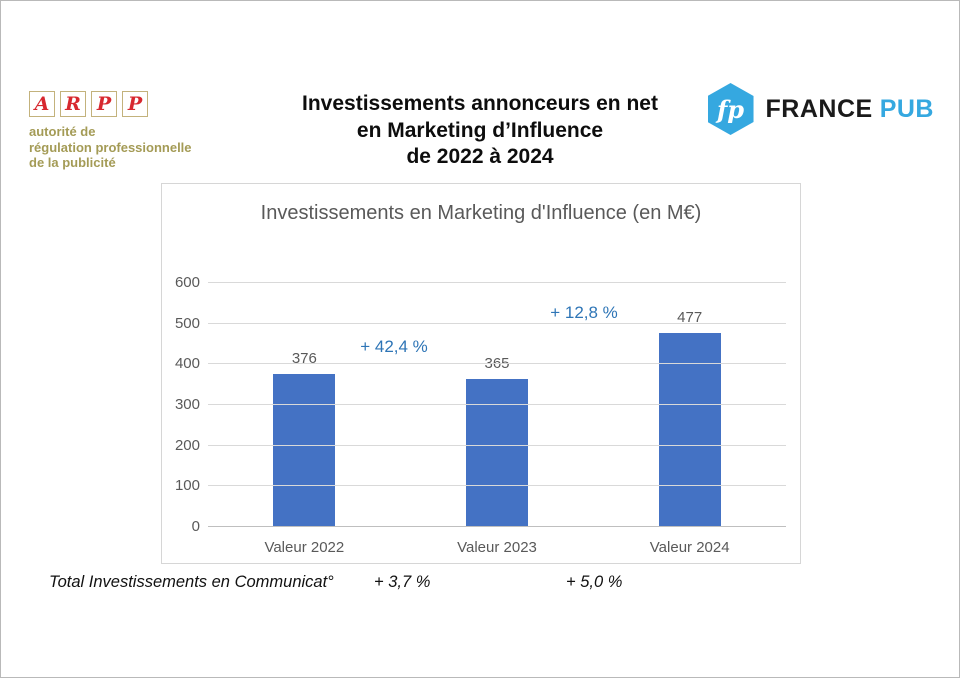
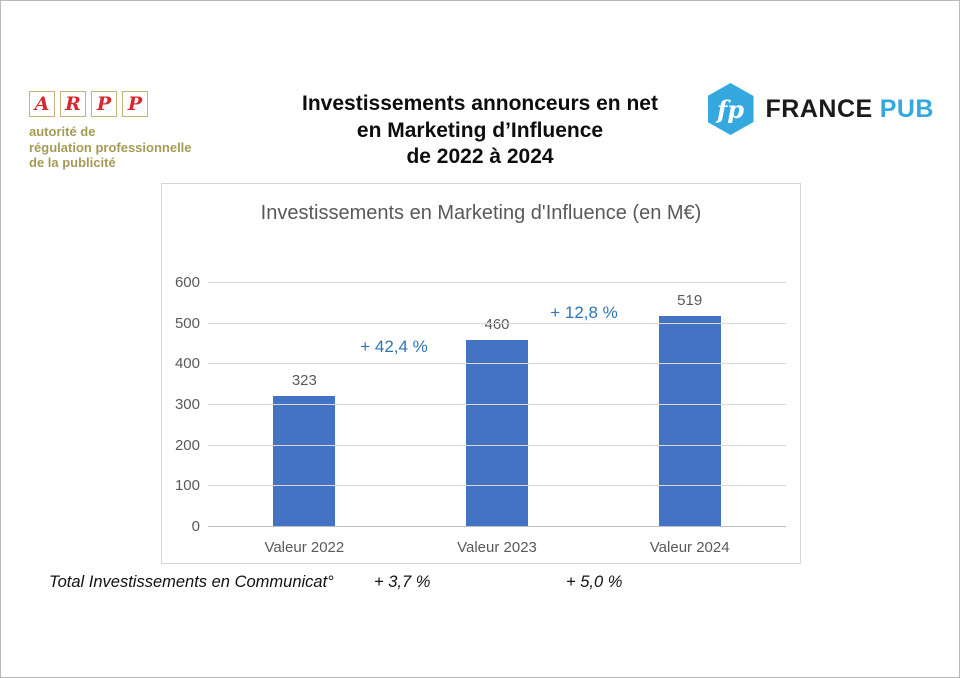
Valeur 2022: 376 -> 323
Valeur 2023: 365 -> 460
Valeur 2024: 477 -> 519
